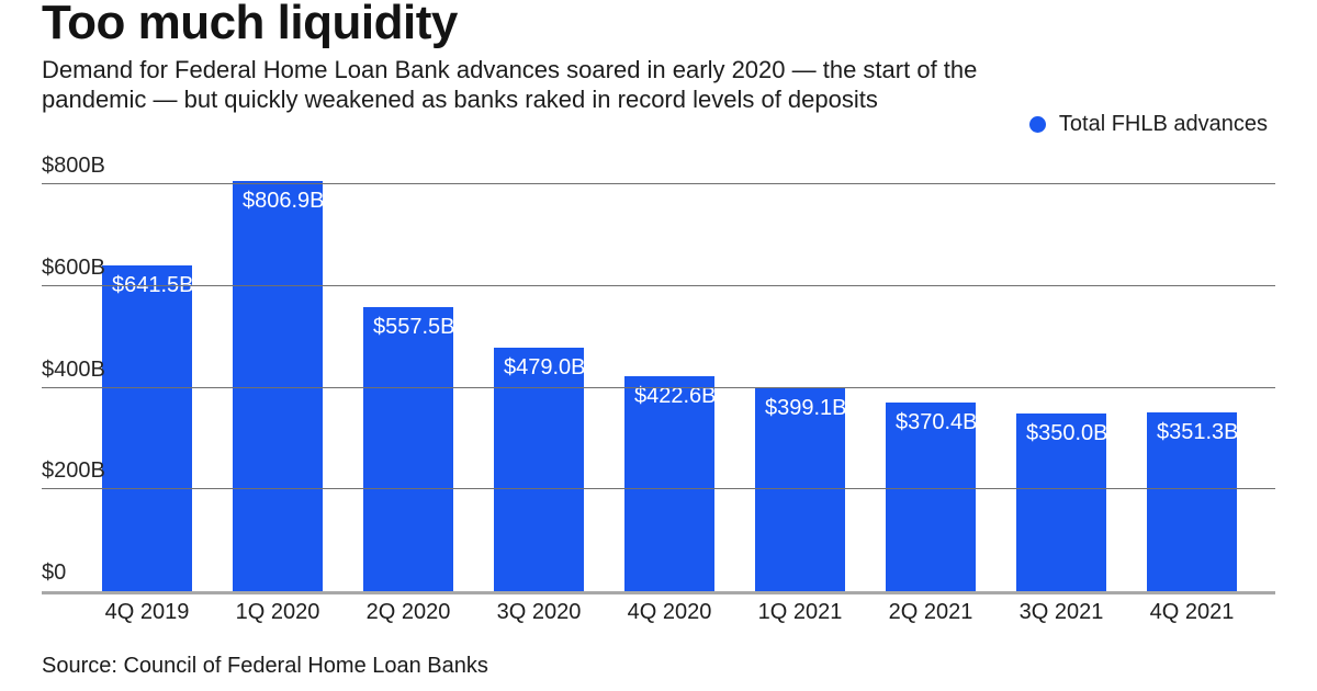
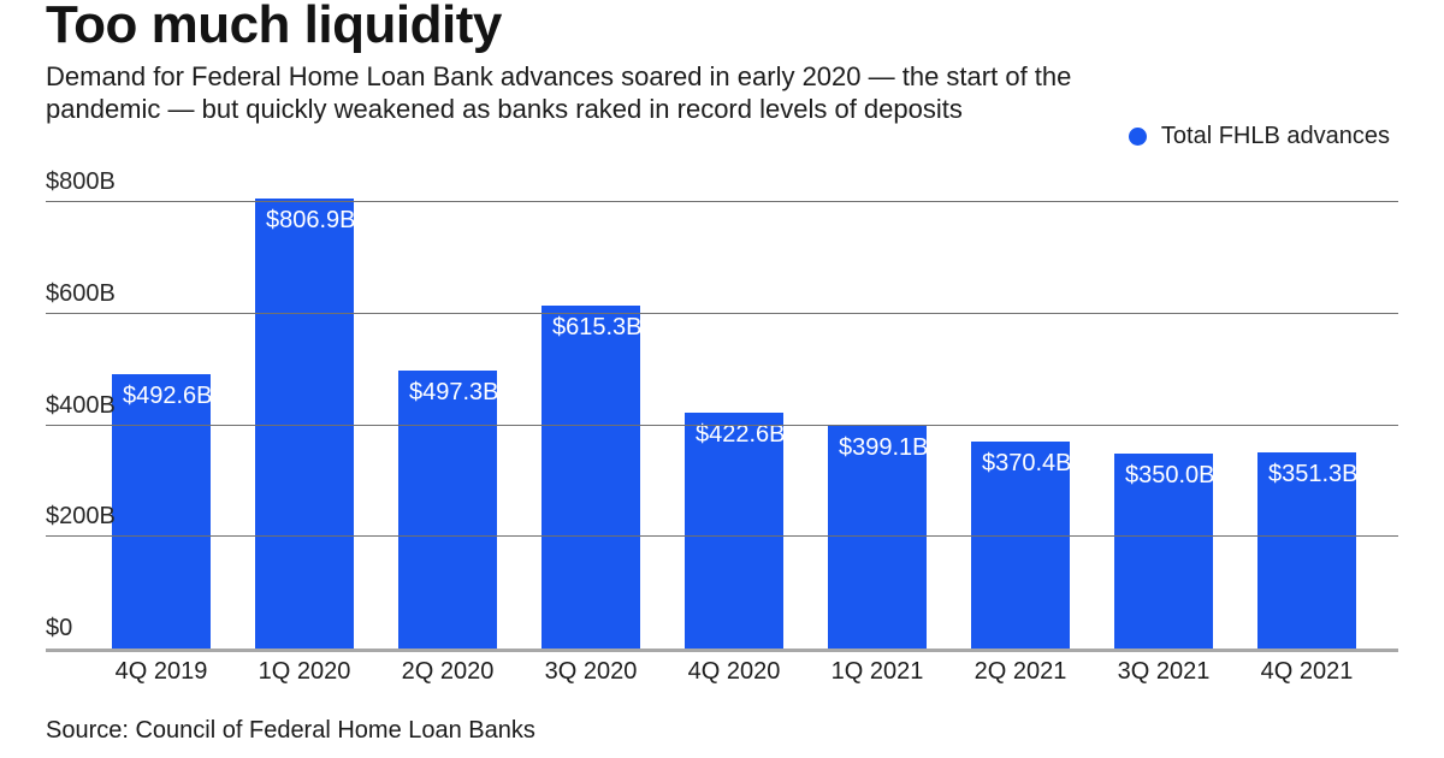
4Q 2019: $641.5B -> $492.6B
2Q 2020: $557.5B -> $497.3B
3Q 2020: $479.0B -> $615.3B
